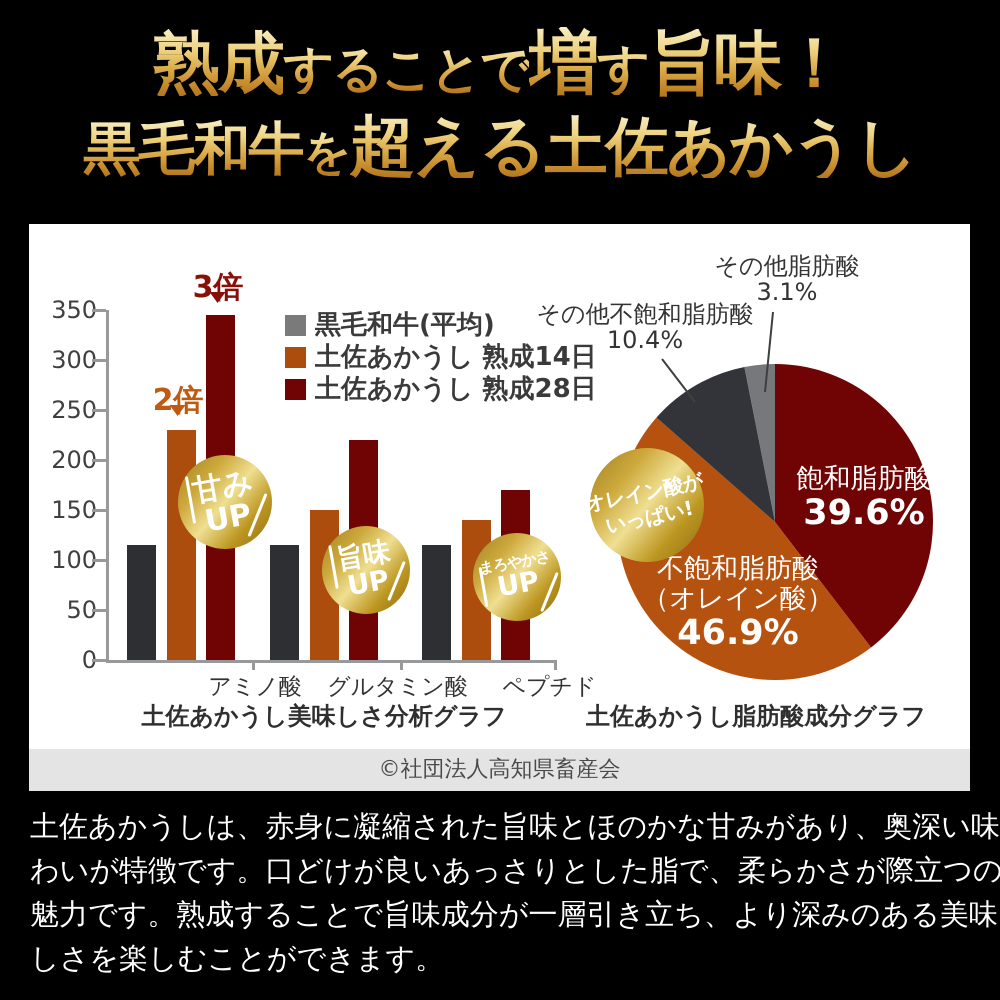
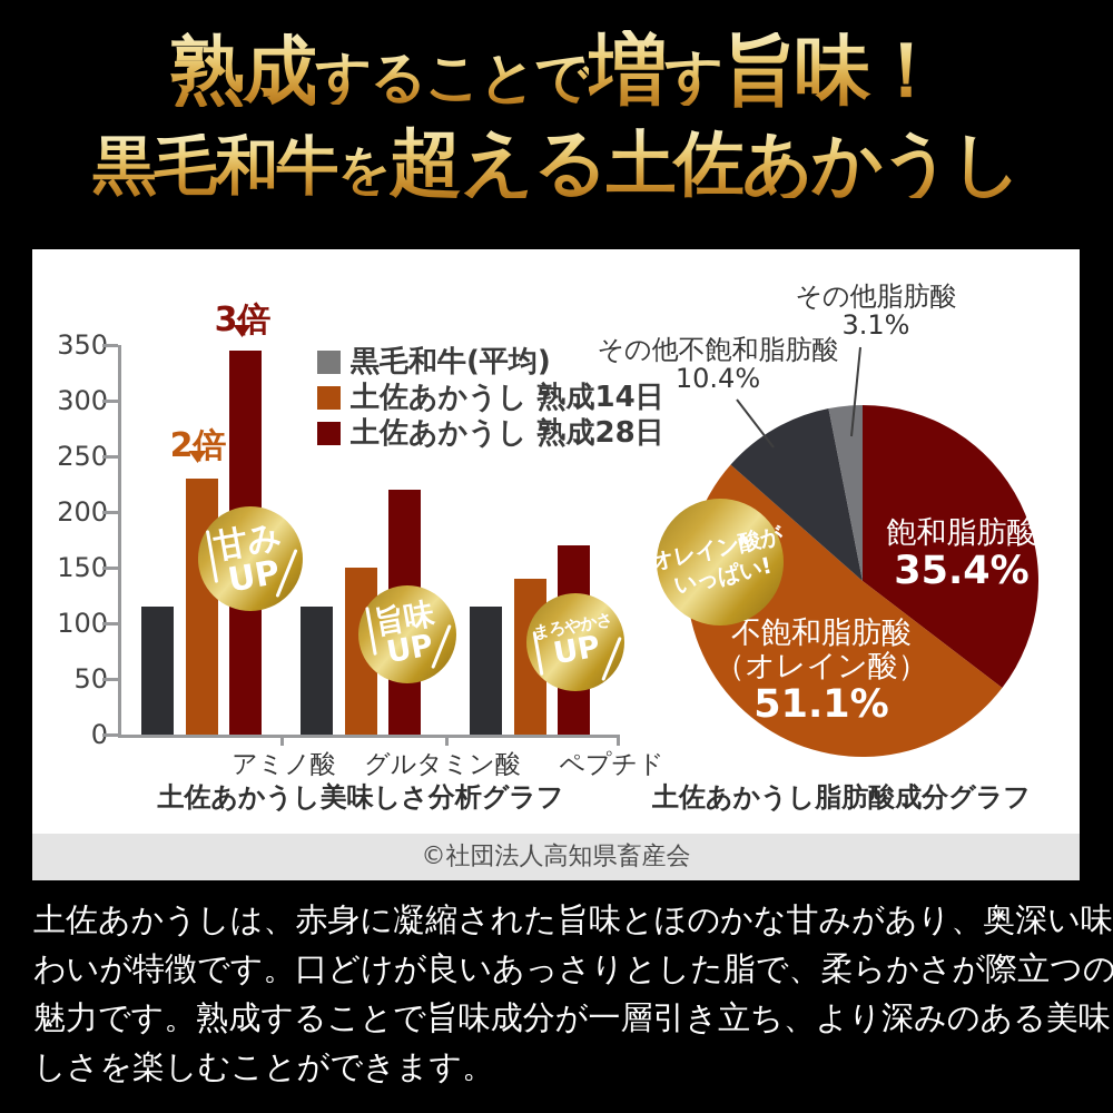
土佐あかうし脂肪酸成分グラフ/飽和脂肪酸: 39.6% -> 35.4%
土佐あかうし脂肪酸成分グラフ/不飽和脂肪酸: 46.9% -> 51.1%
